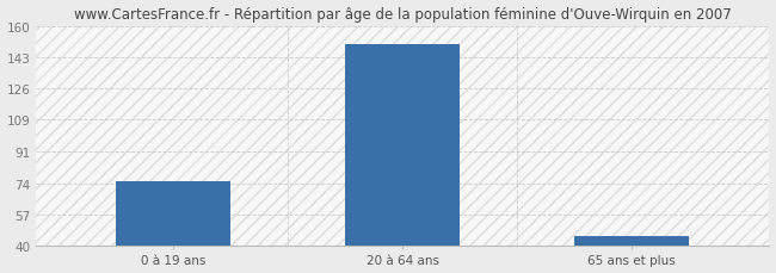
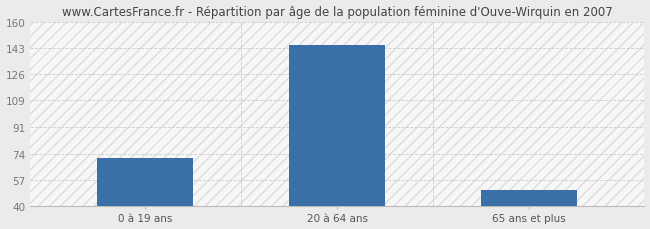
0 à 19 ans: 75 -> 71
20 à 64 ans: 150 -> 145
65 ans et plus: 45 -> 50
